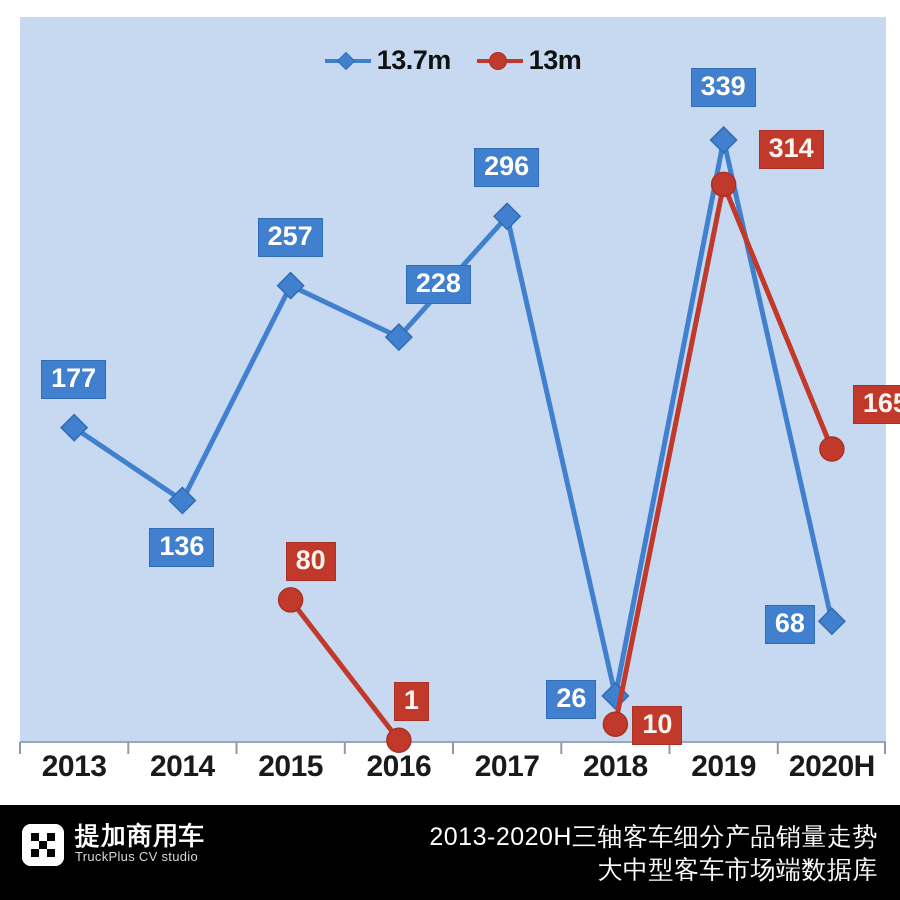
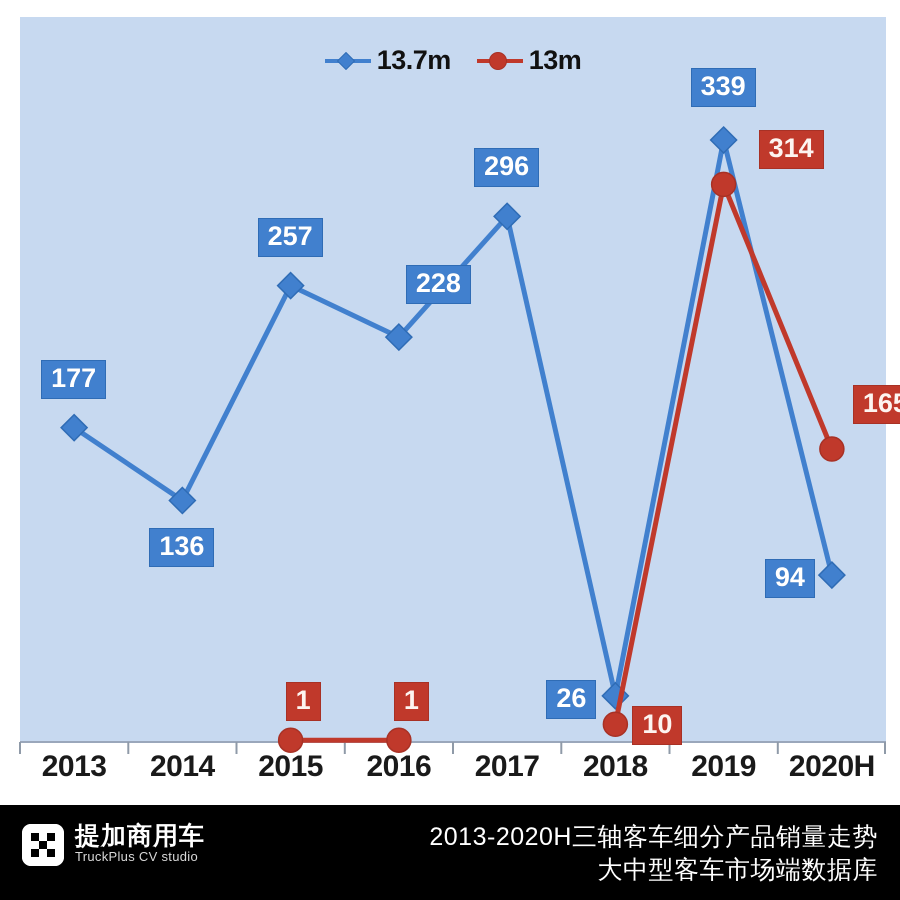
13m/2015: 80 -> 1
13.7m/2020H: 68 -> 94
